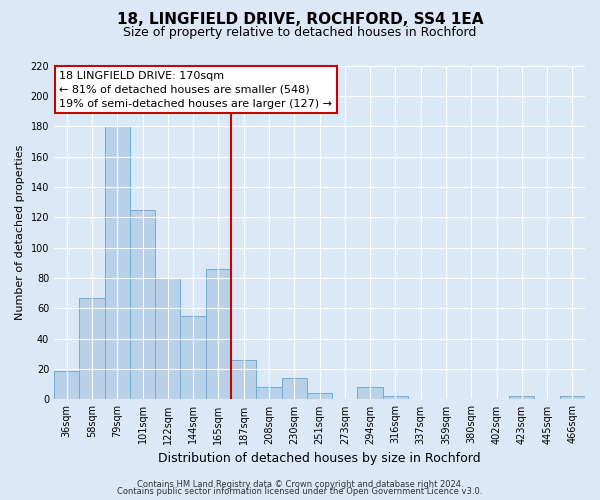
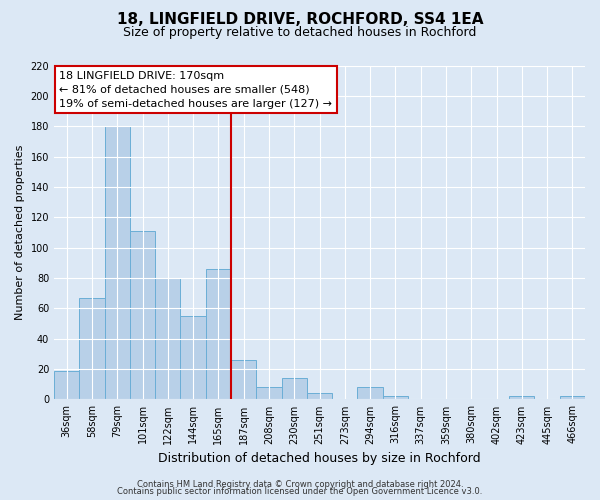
101sqm: 125 -> 111
